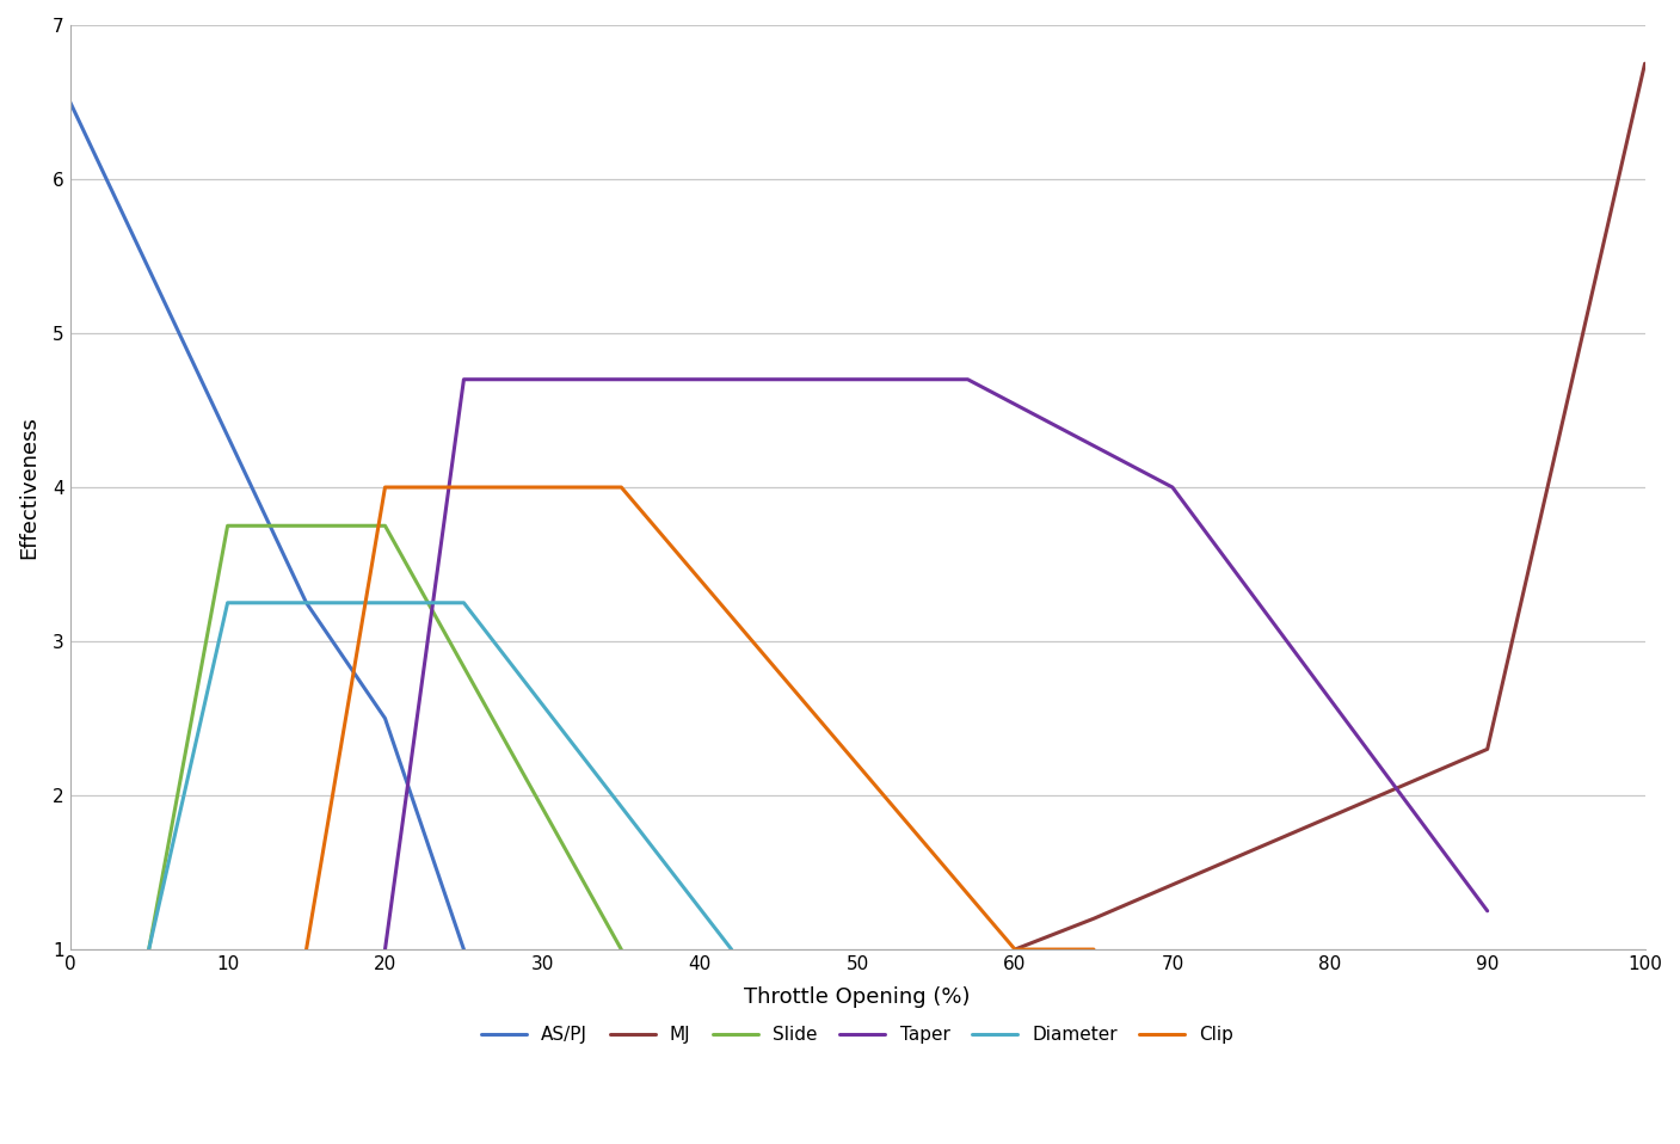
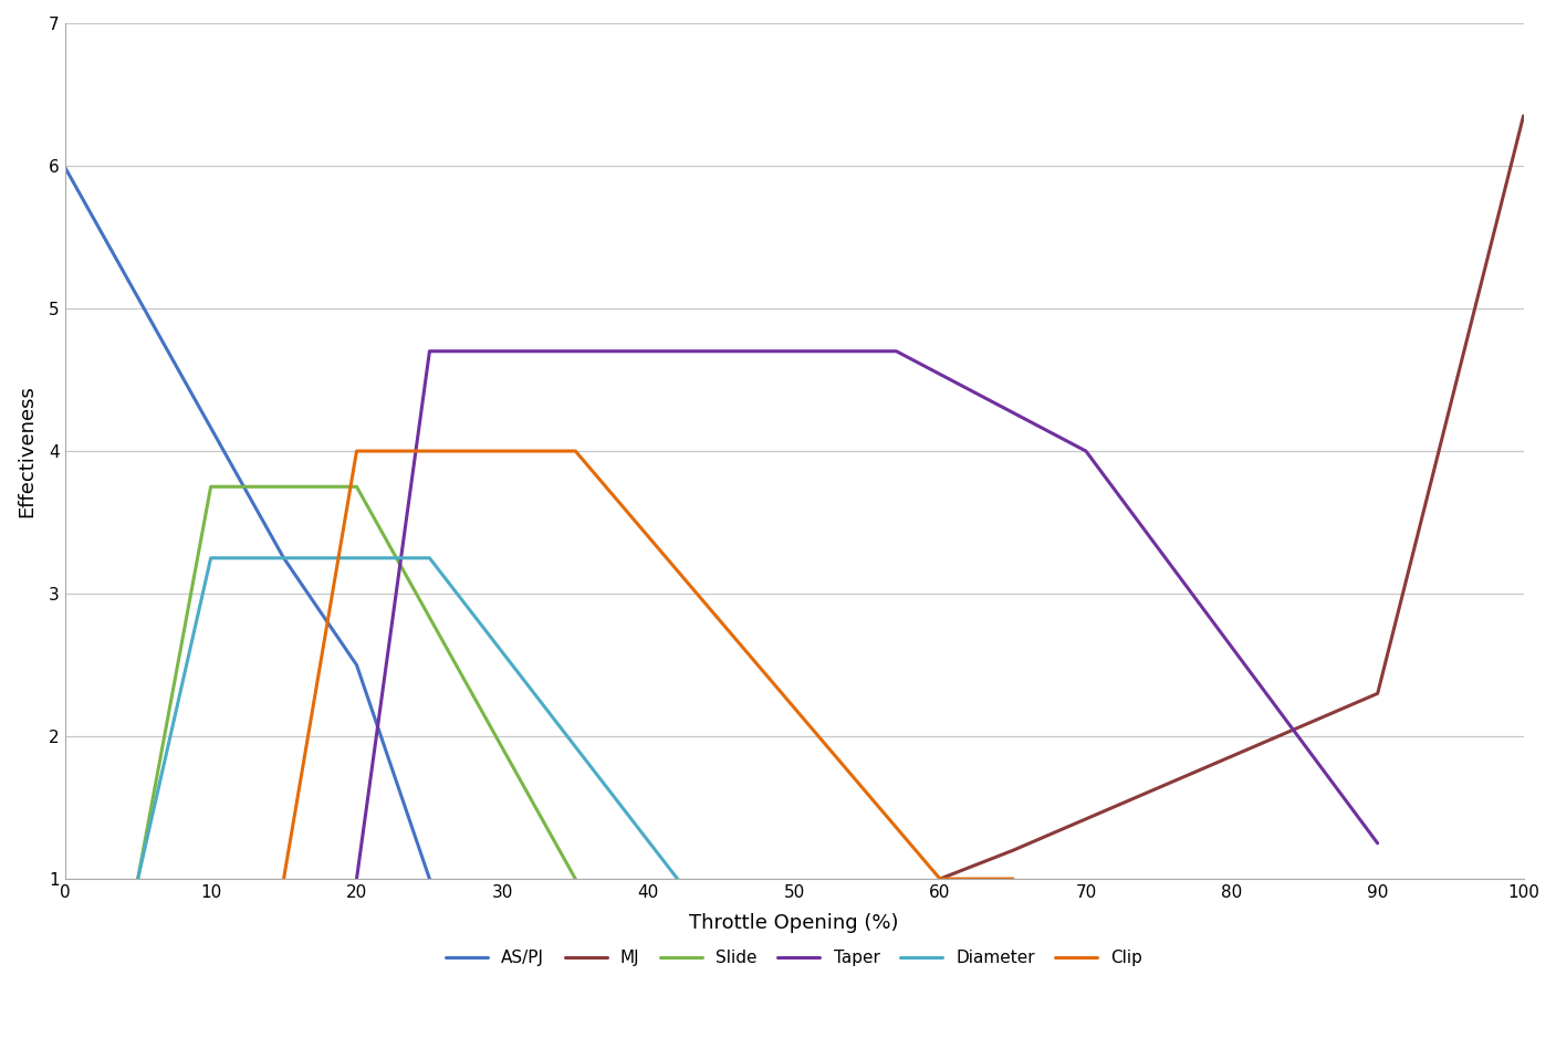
AS/PJ/0: 6.50 -> 5.99
MJ/100: 6.75 -> 6.35
